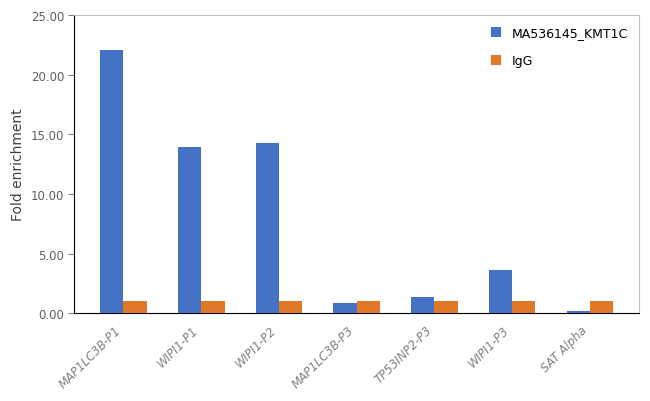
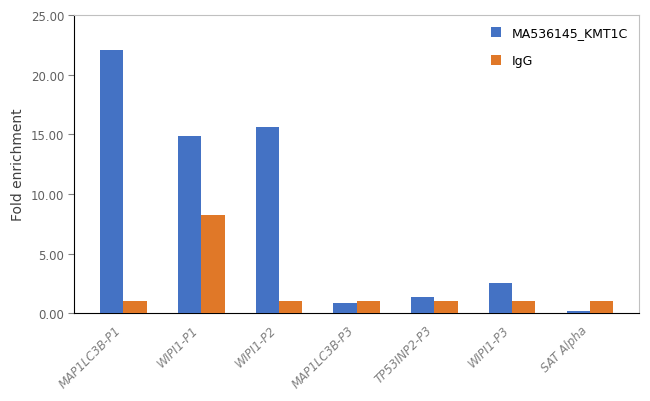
MA536145_KMT1C/WIPI1-P1: 13.9 -> 14.9
IgG/WIPI1-P1: 1.1 -> 8.2
MA536145_KMT1C/WIPI1-P2: 14.3 -> 15.6
MA536145_KMT1C/WIPI1-P3: 3.6 -> 2.5
